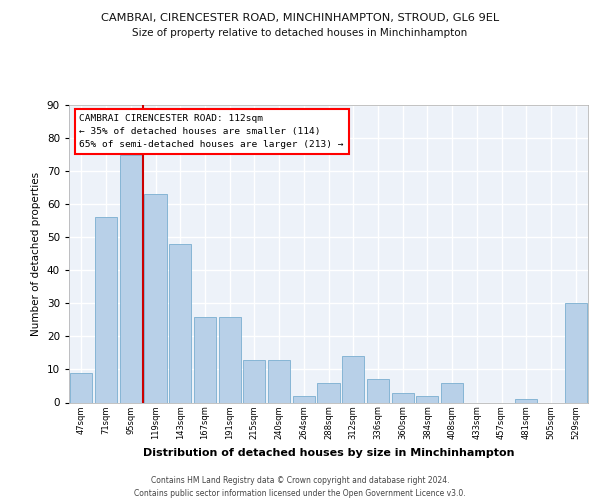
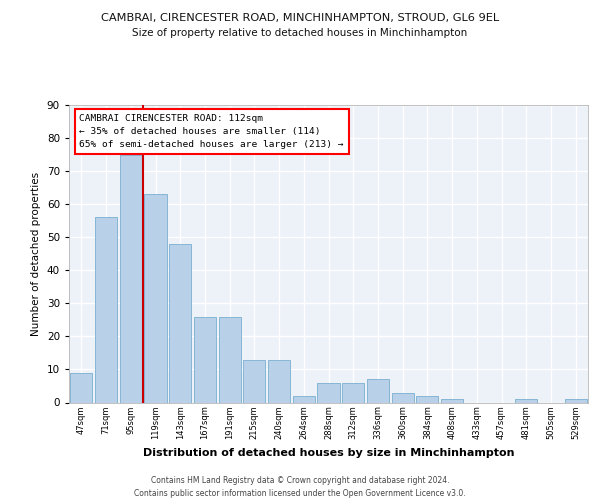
312sqm: 14 -> 6
408sqm: 6 -> 1
529sqm: 30 -> 1
